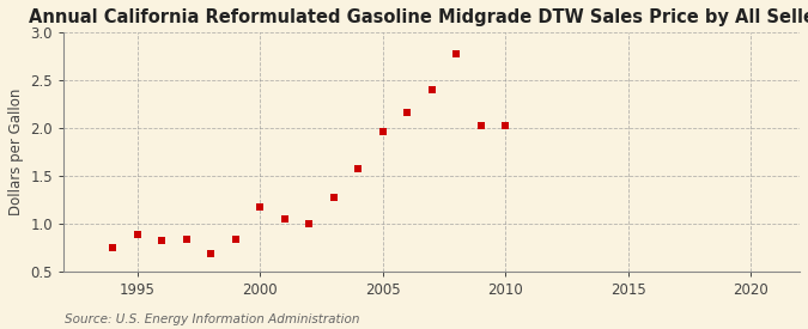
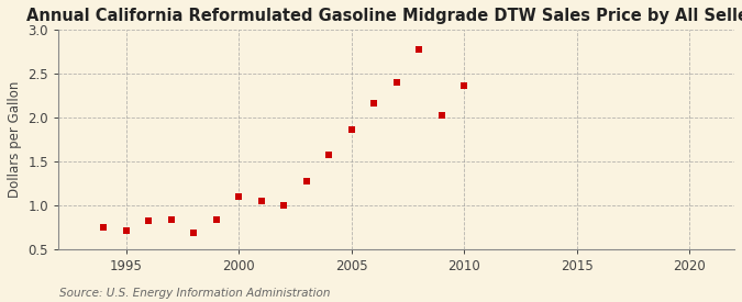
1995: 0.88 -> 0.71
2000: 1.18 -> 1.10
2005: 1.96 -> 1.86
2010: 2.02 -> 2.37
